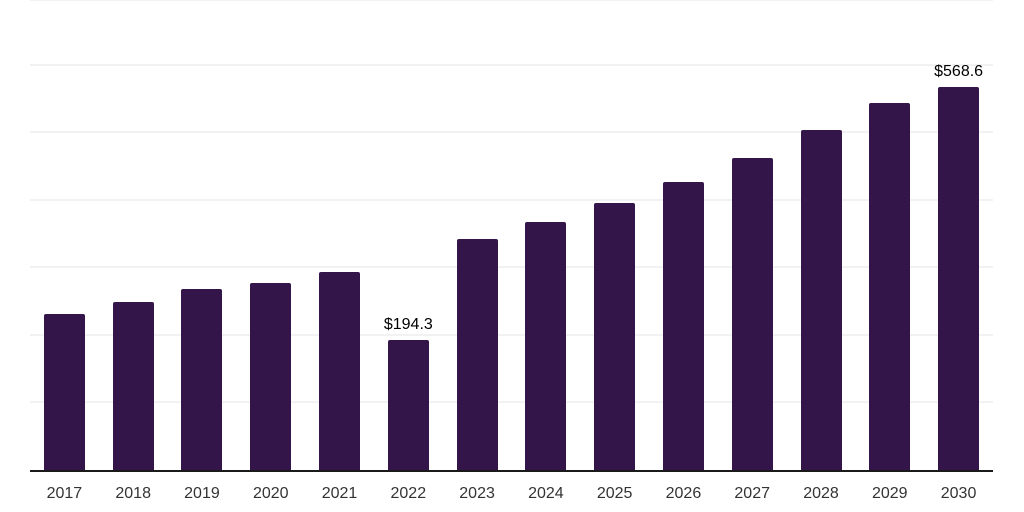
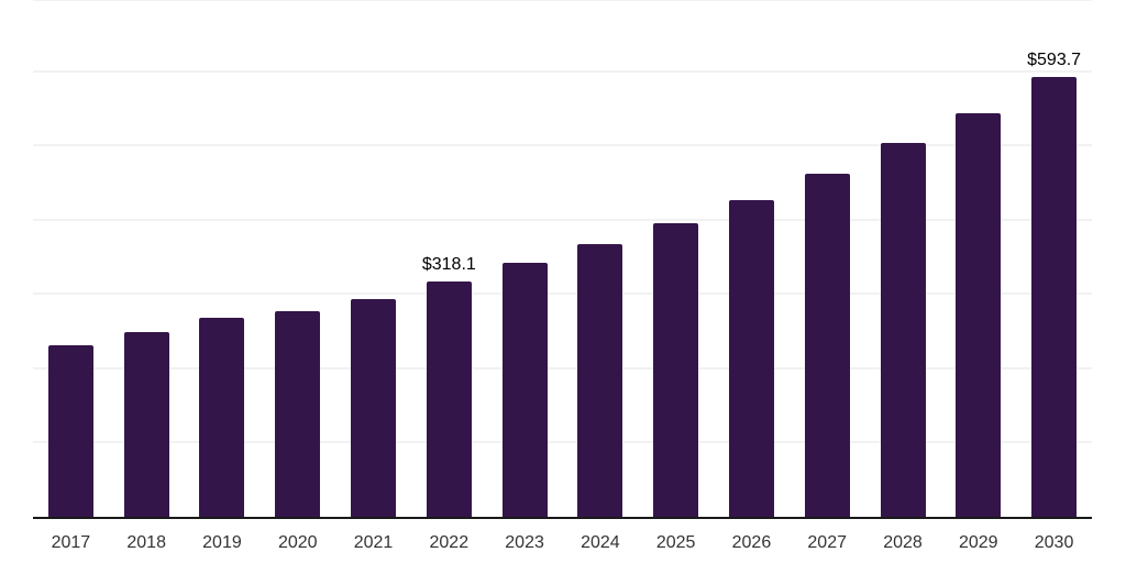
2022: $194.3 -> $318.1
2030: $568.6 -> $593.7
